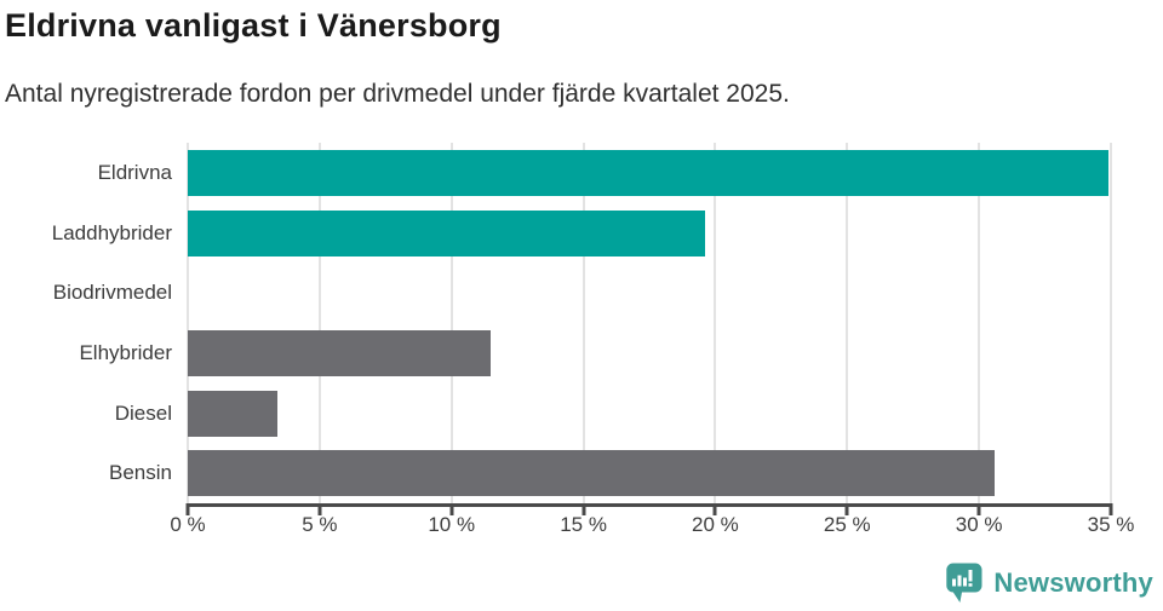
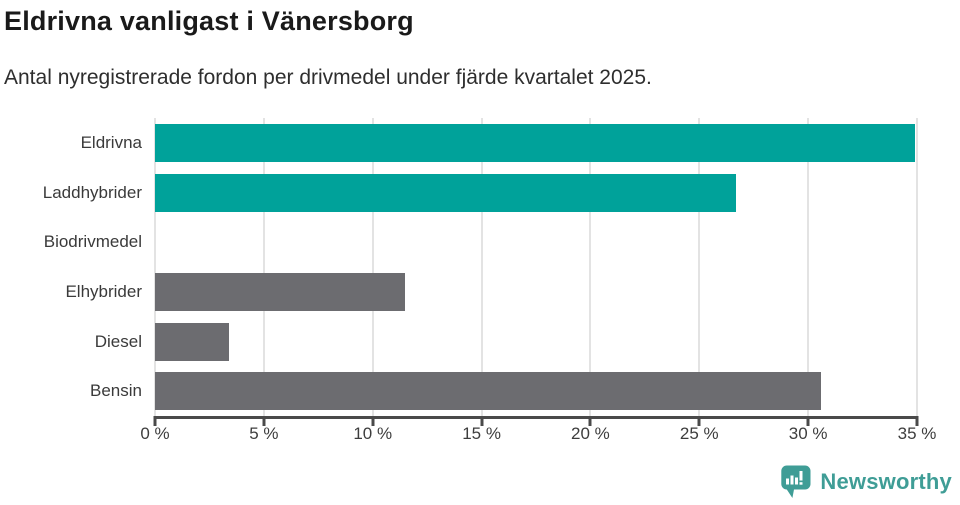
Laddhybrider: 19.6% -> 26.7%
